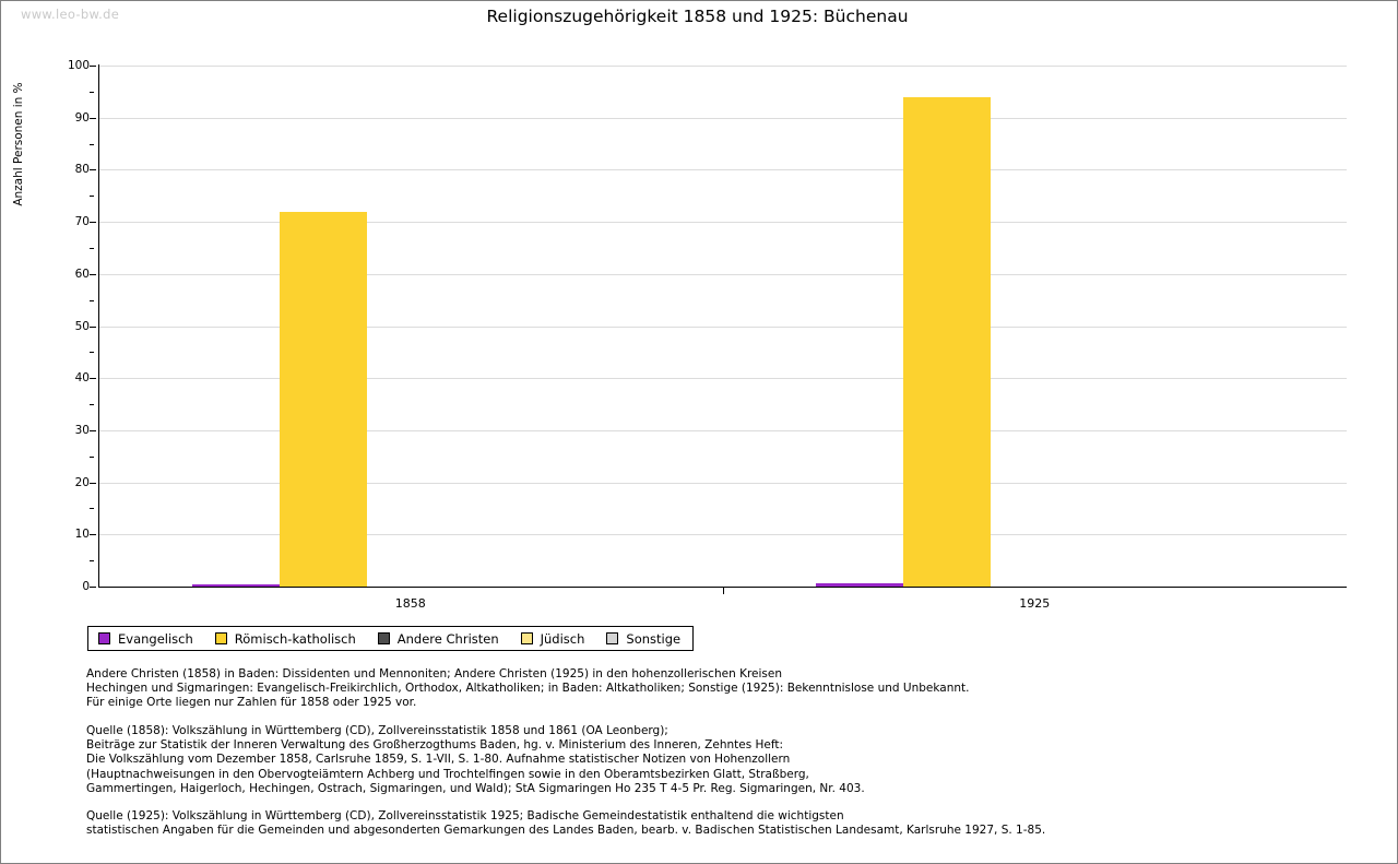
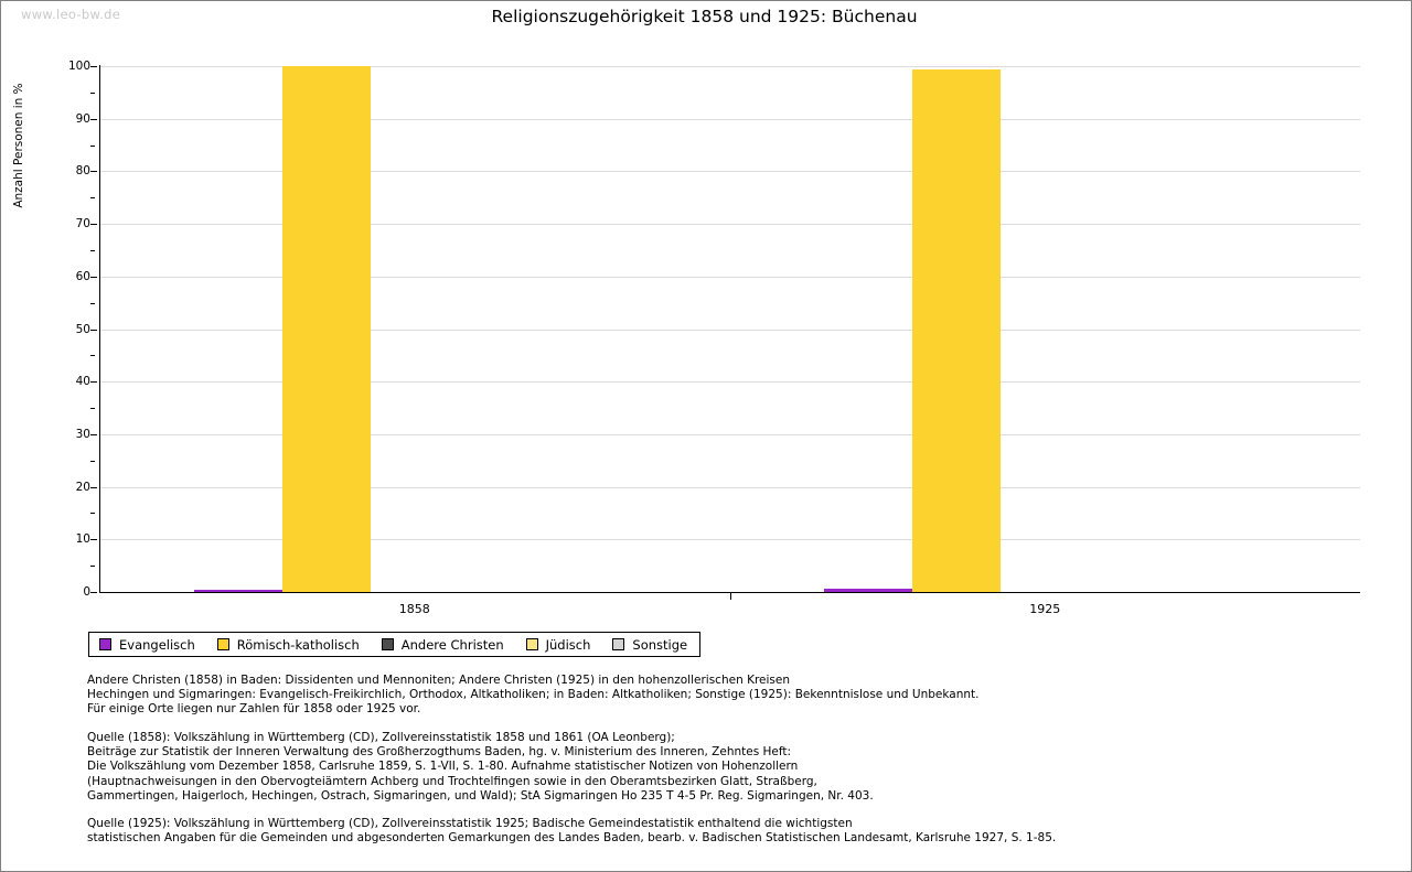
Römisch-katholisch/1858: 72 -> 100
Römisch-katholisch/1925: 94 -> 99
